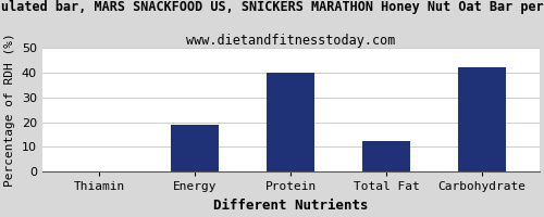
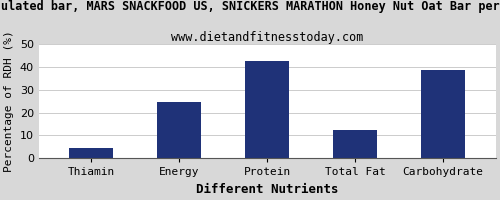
Thiamin: 0.3 -> 4.5
Energy: 19.0 -> 24.5
Protein: 40.0 -> 42.5
Carbohydrate: 42.0 -> 38.5
